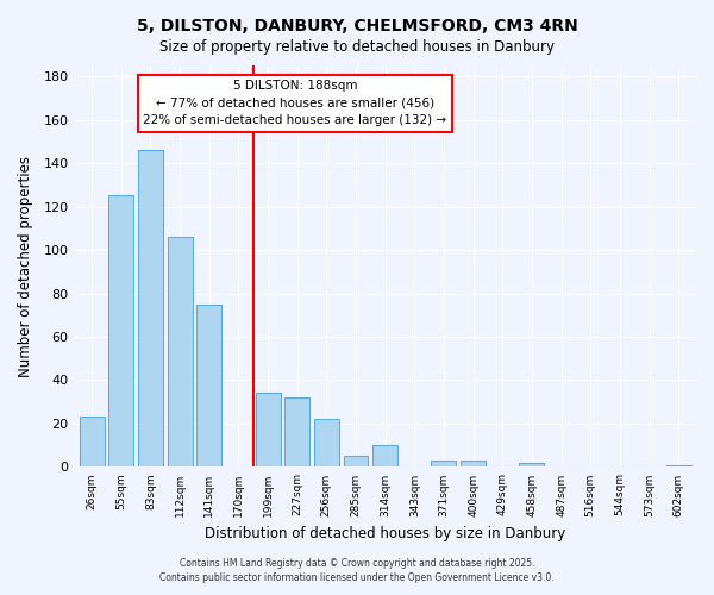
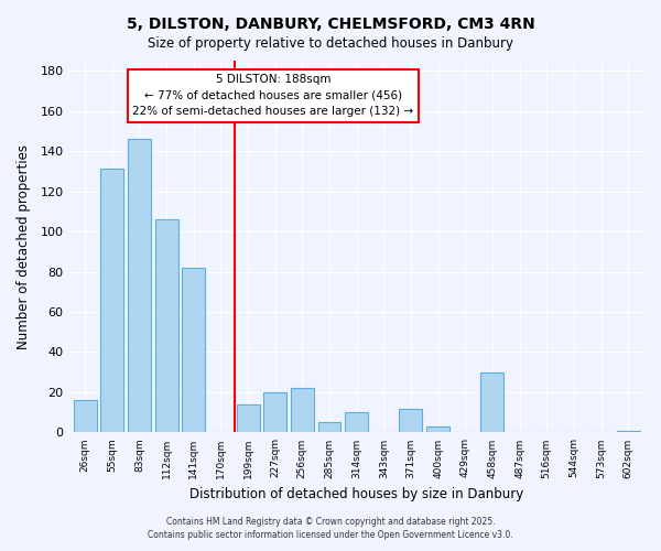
26sqm: 23 -> 16
55sqm: 125 -> 131
141sqm: 75 -> 82
199sqm: 34 -> 14
227sqm: 32 -> 20
371sqm: 3 -> 12
458sqm: 2 -> 30
